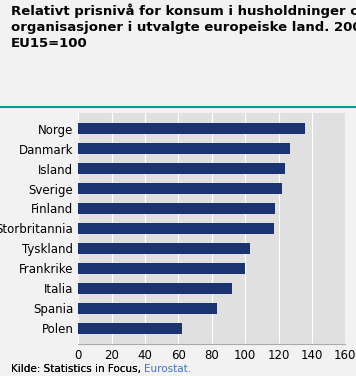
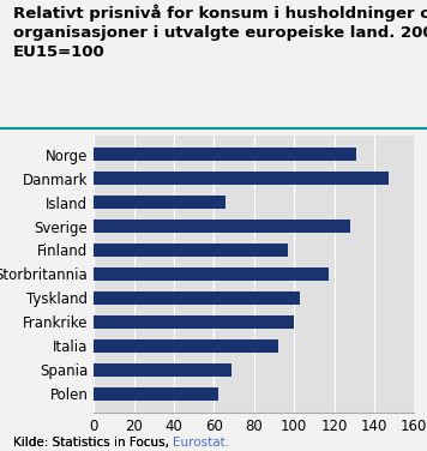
Norge: 136 -> 131
Danmark: 127 -> 147
Island: 124 -> 66
Sverige: 122 -> 128
Finland: 118 -> 97
Spania: 83 -> 69
